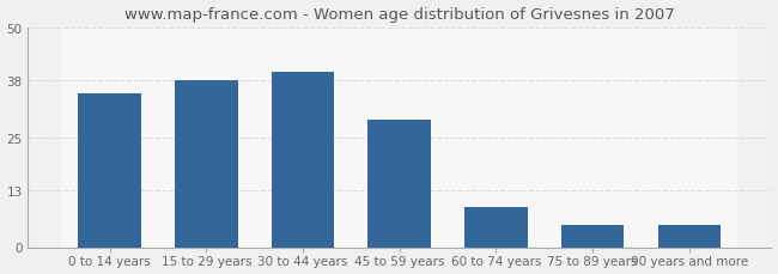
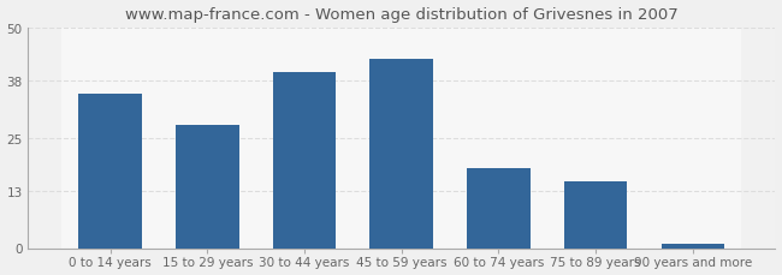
15 to 29 years: 38 -> 28
45 to 59 years: 29 -> 43
60 to 74 years: 9 -> 18
75 to 89 years: 5 -> 15
90 years and more: 5 -> 1
